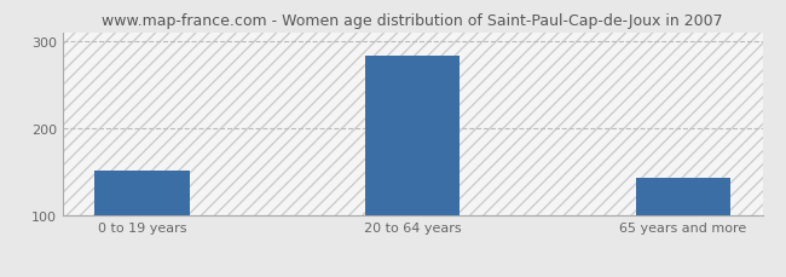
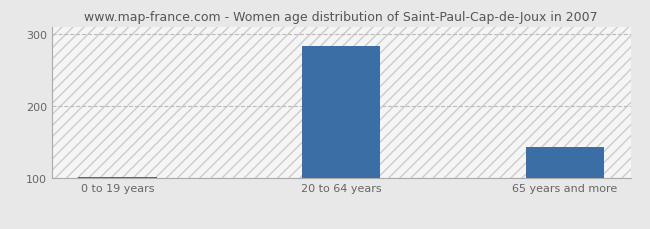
0 to 19 years: 152 -> 102
